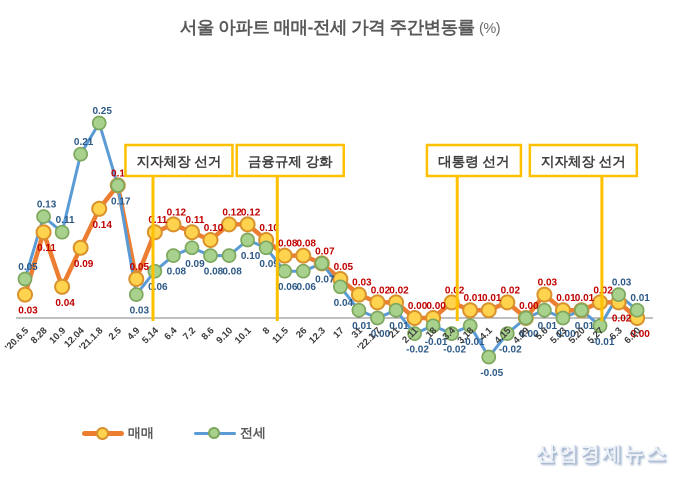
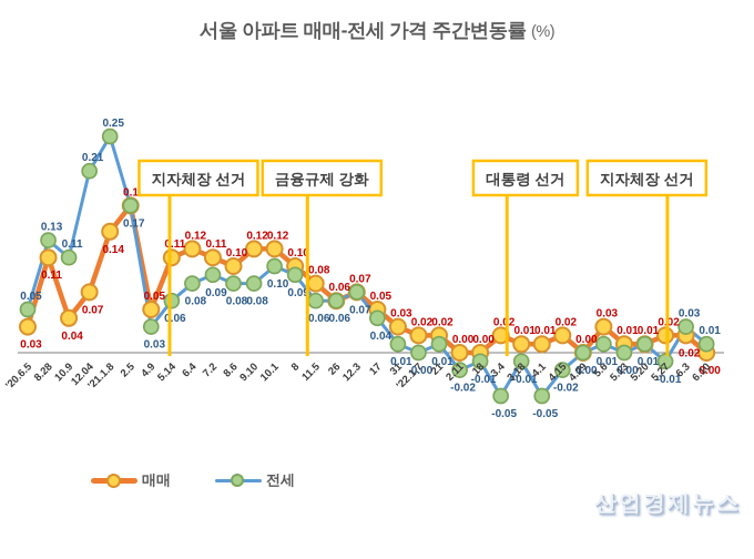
매매/12.04: 0.09 -> 0.07
매매/26: 0.08 -> 0.06
전세/3.4: -0.02 -> -0.05
